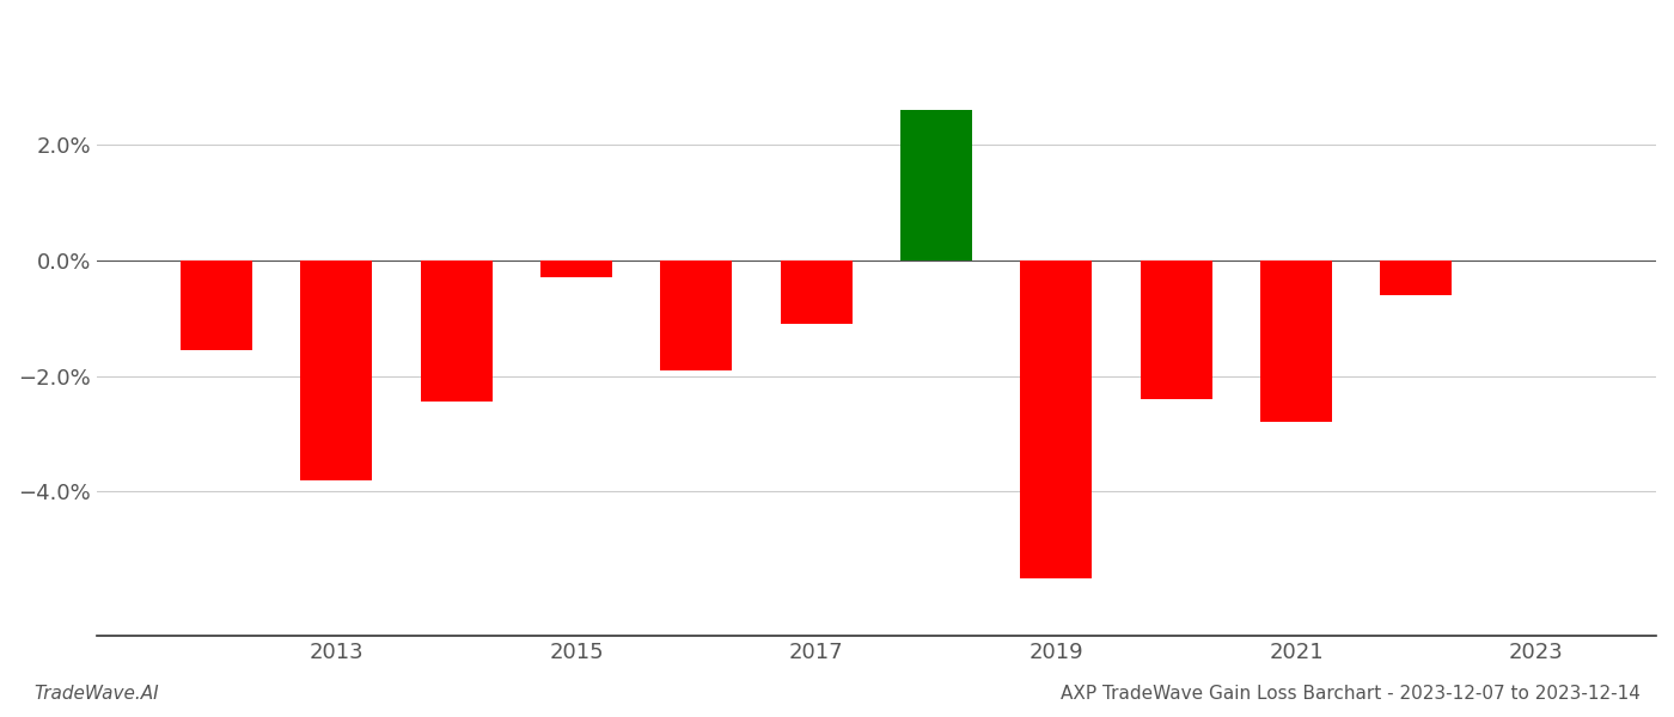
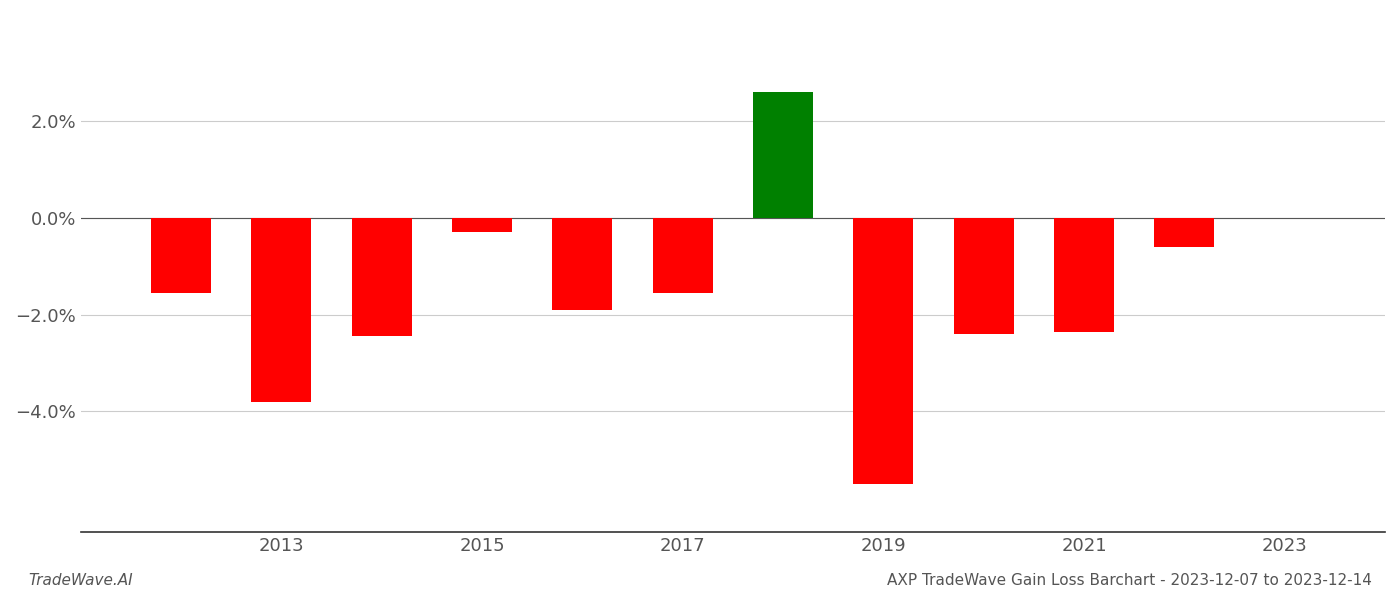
2017: -1.10% -> -1.55%
2021: -2.80% -> -2.35%
